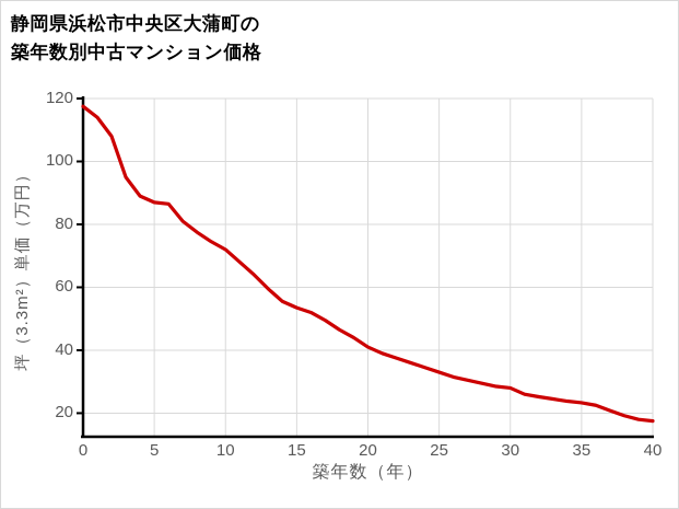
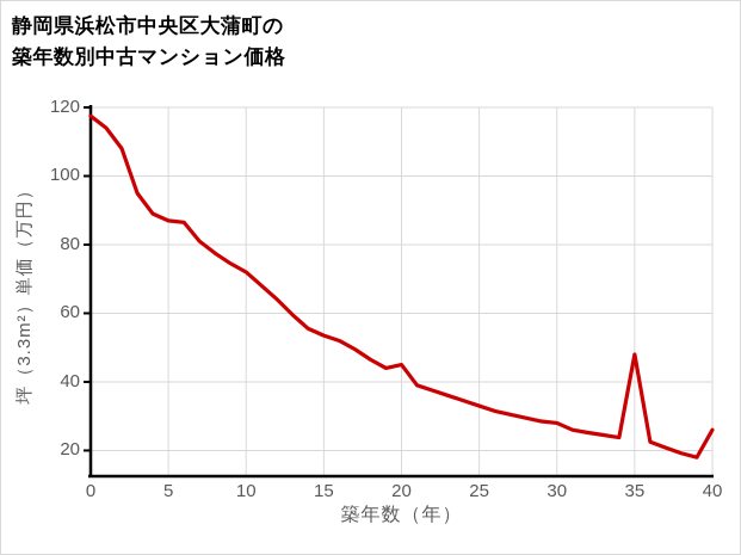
20: 41 -> 45
35: 23 -> 48
40: 18 -> 26
